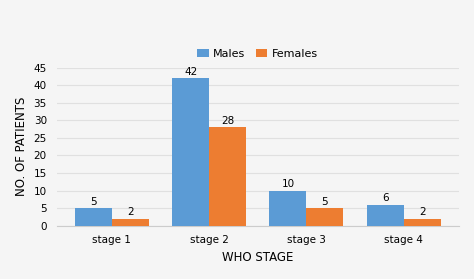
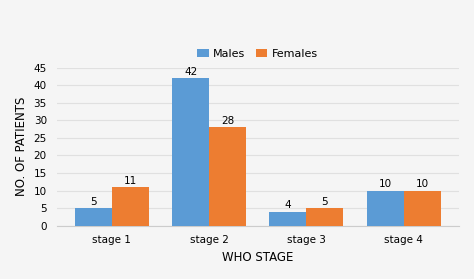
Females/stage 1: 2 -> 11
Males/stage 3: 10 -> 4
Males/stage 4: 6 -> 10
Females/stage 4: 2 -> 10
